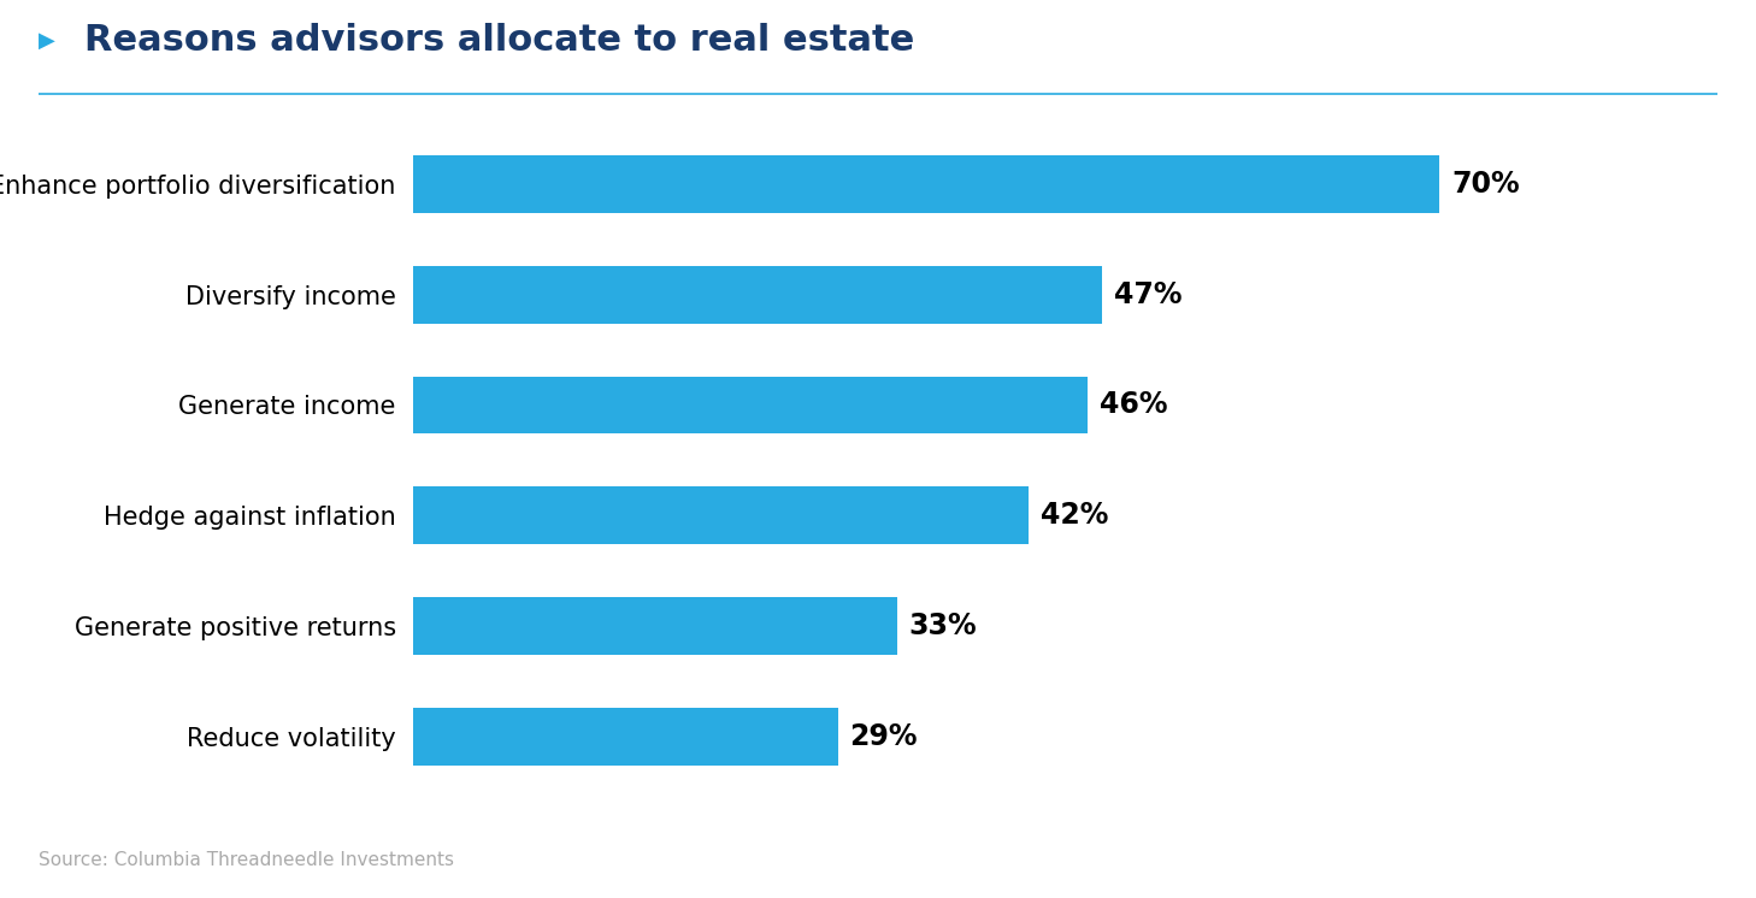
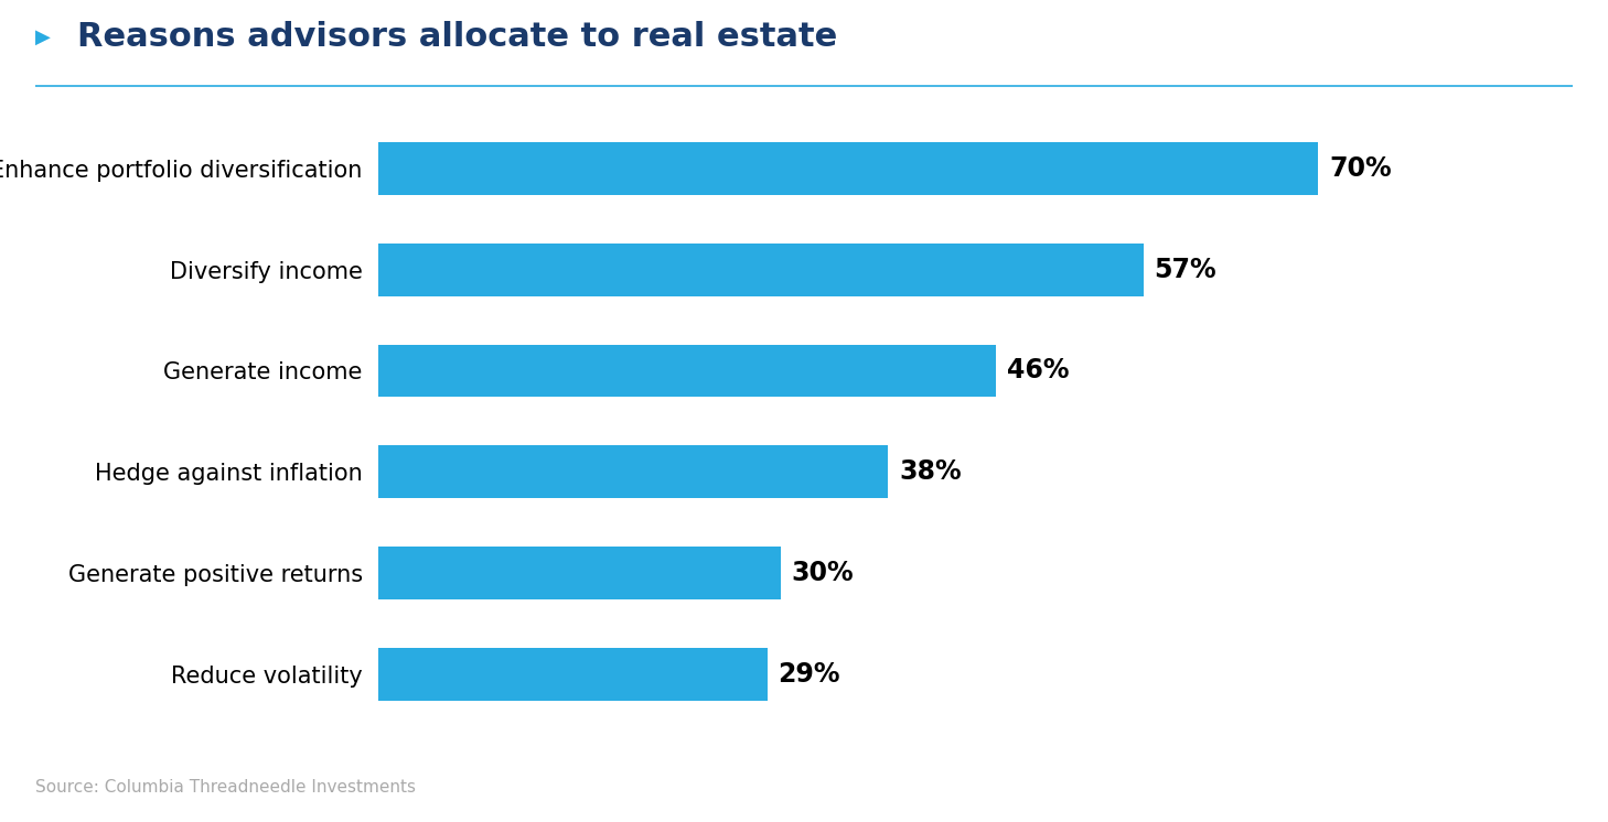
Diversify income: 47% -> 57%
Hedge against inflation: 42% -> 38%
Generate positive returns: 33% -> 30%
